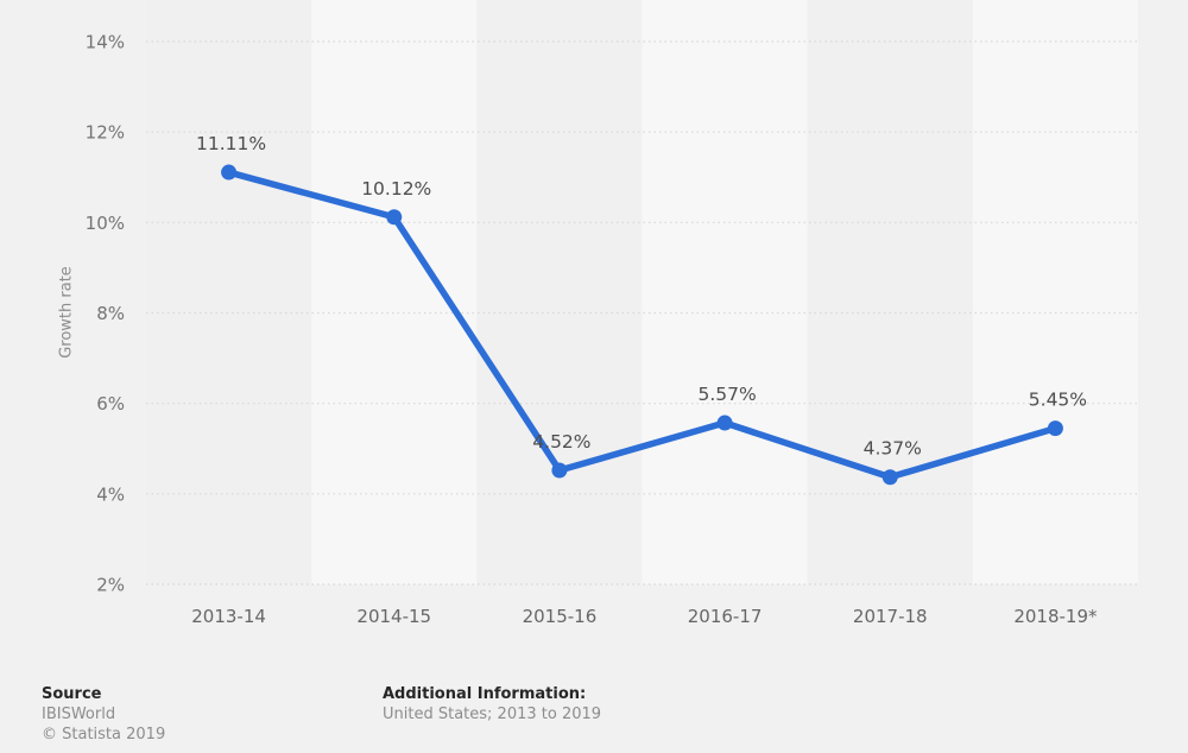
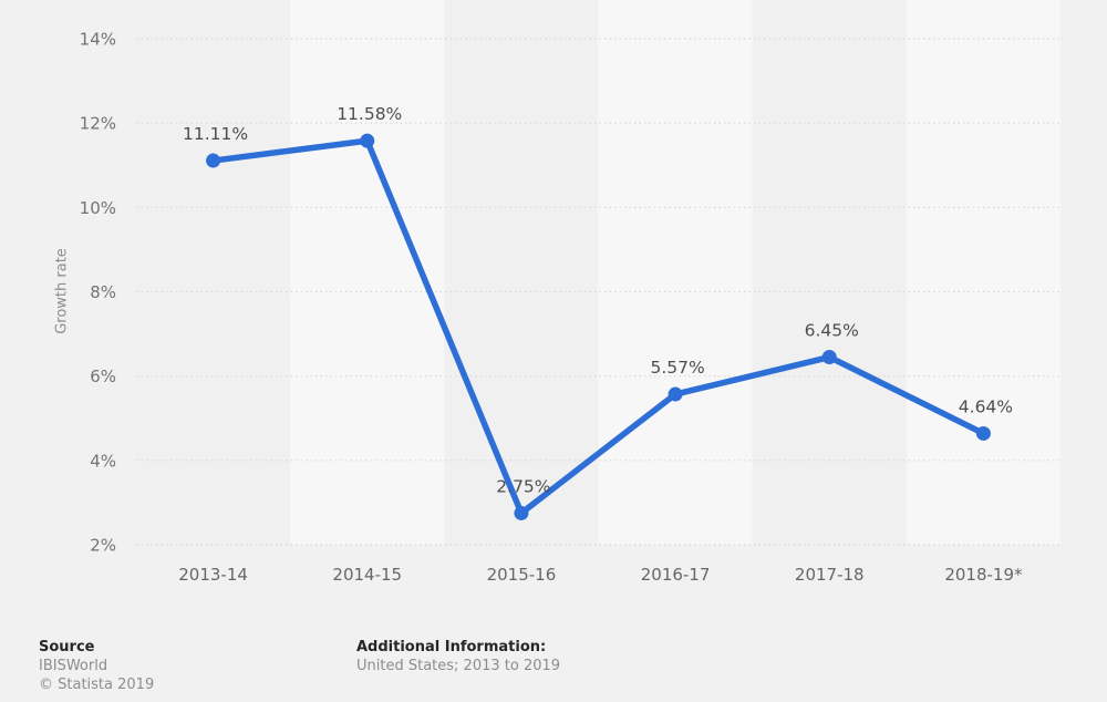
2014-15: 10.12% -> 11.58%
2015-16: 4.52% -> 2.75%
2017-18: 4.37% -> 6.45%
2018-19*: 5.45% -> 4.64%
